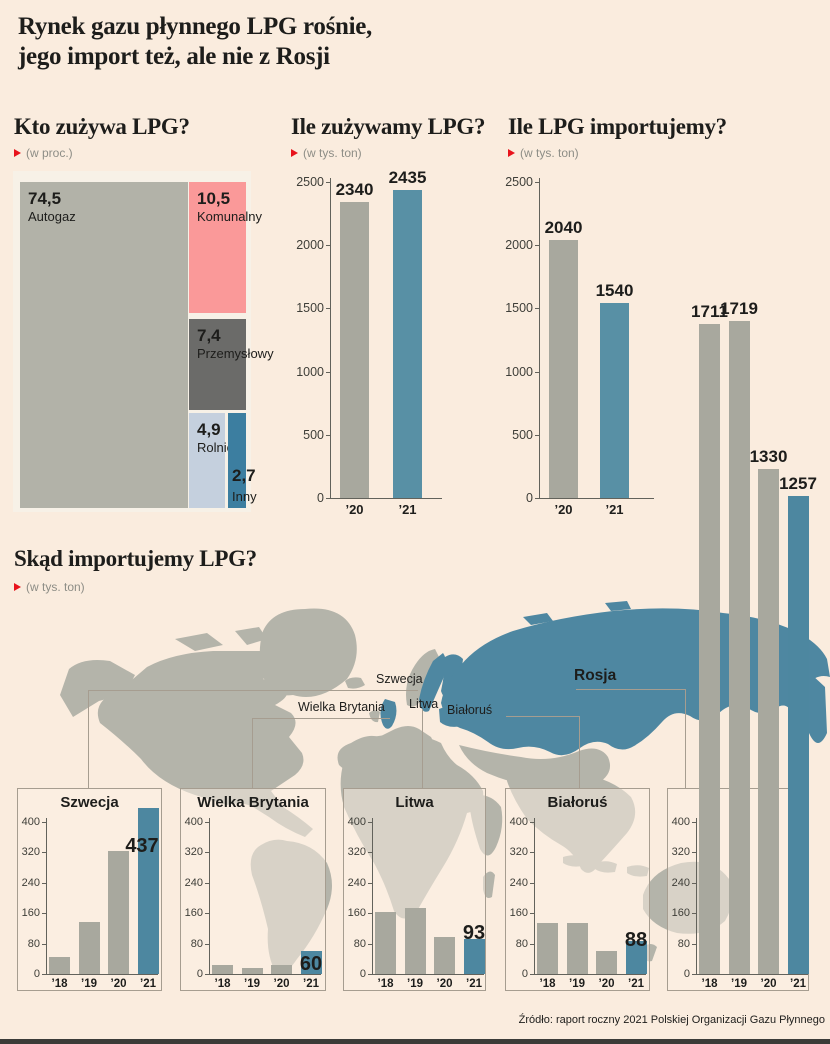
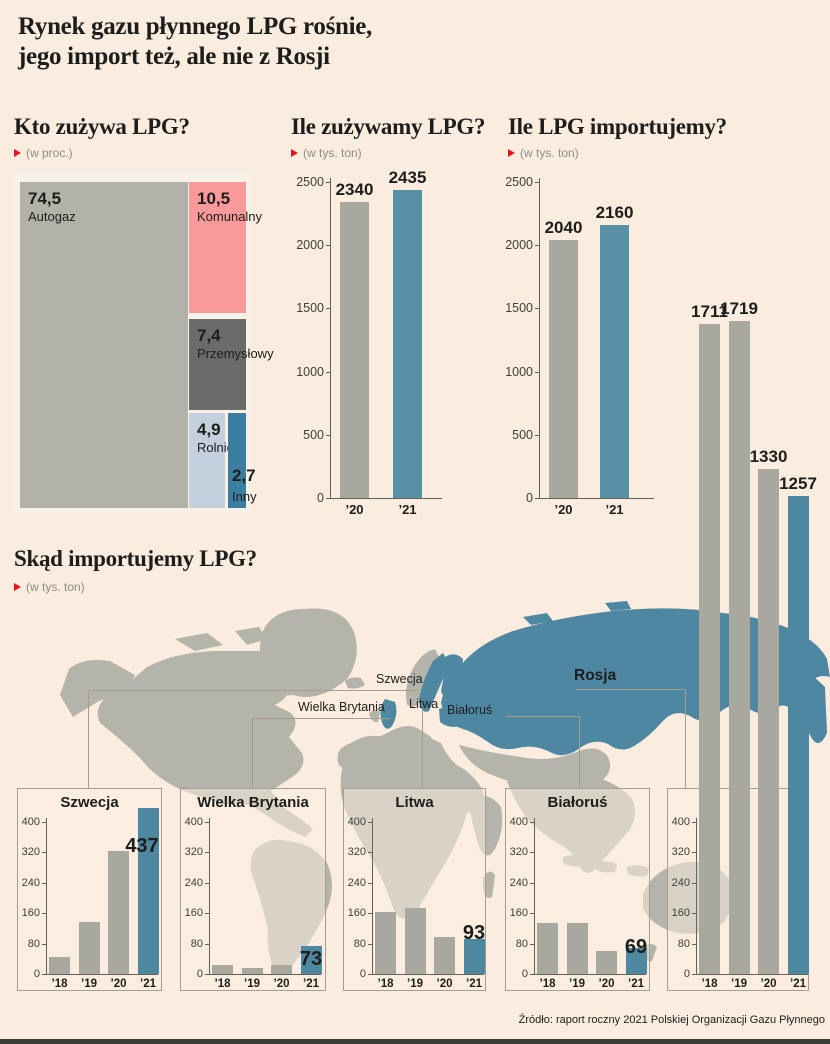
Ile LPG importujemy?/’21: 1540 -> 2160
Wielka Brytania/’21: 60 -> 73
Białoruś/’21: 88 -> 69
